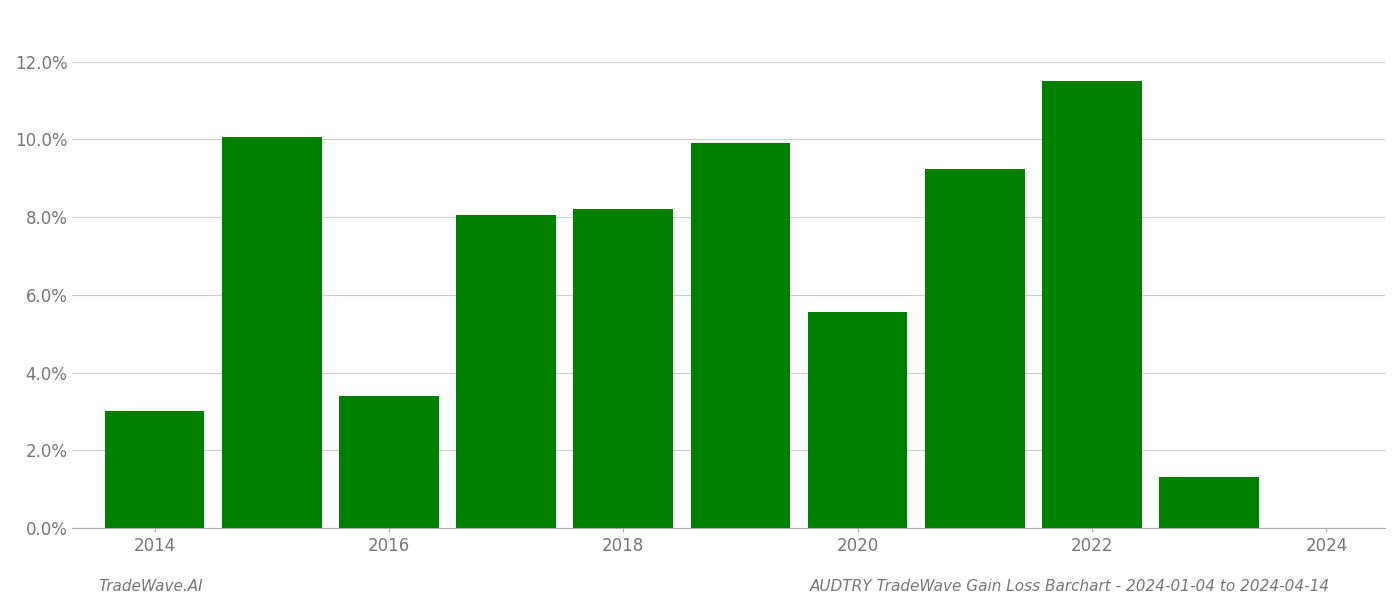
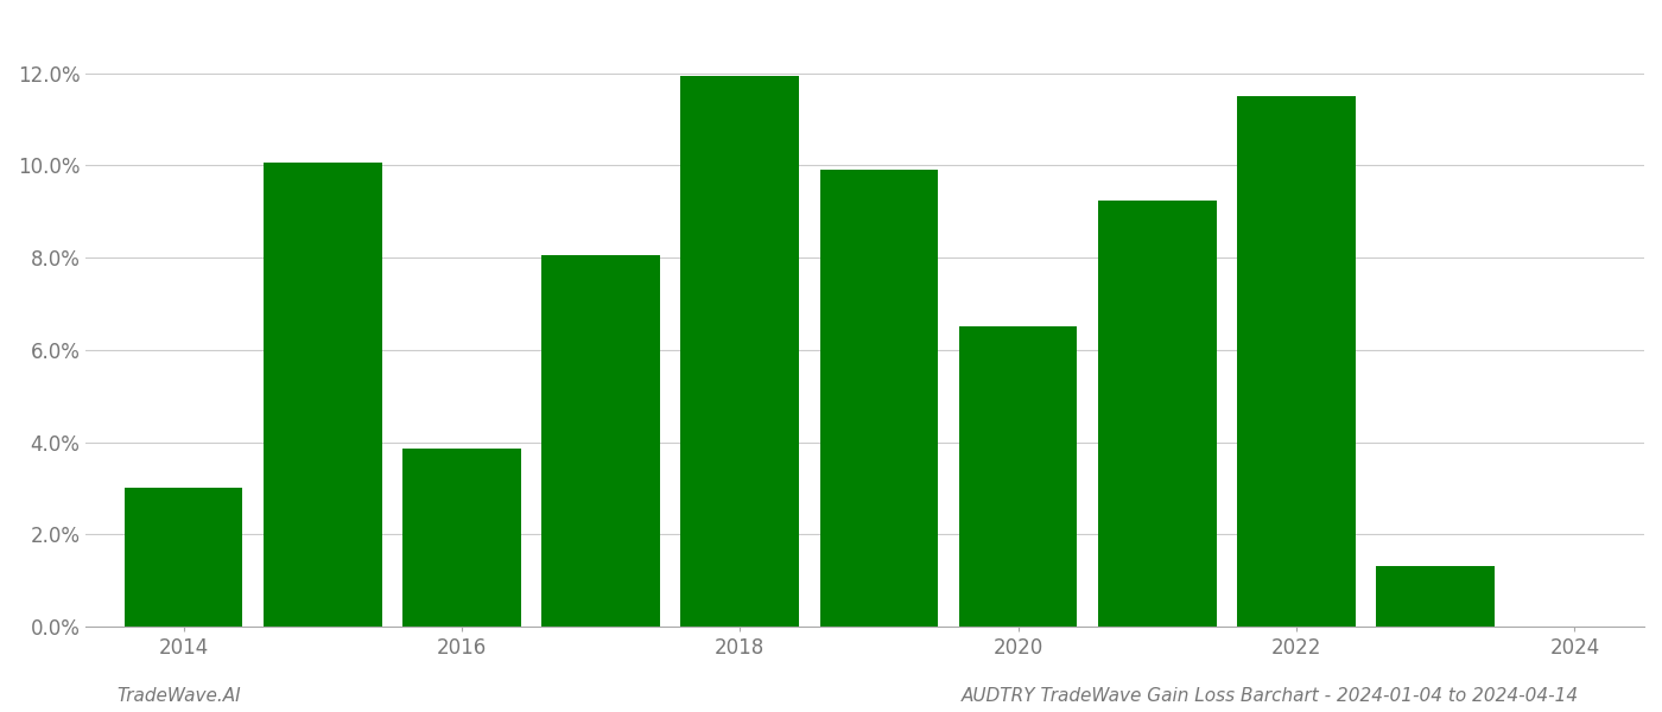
2016: 3.40% -> 3.85%
2018: 8.20% -> 11.95%
2020: 5.55% -> 6.50%
